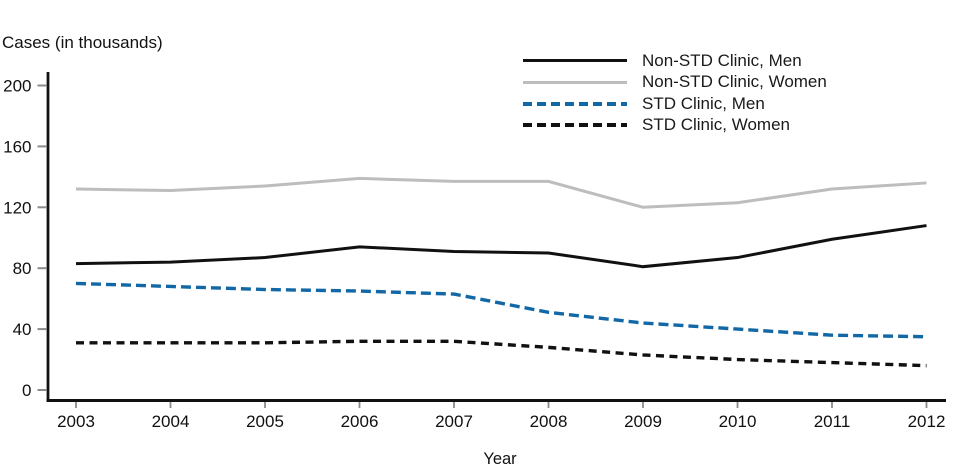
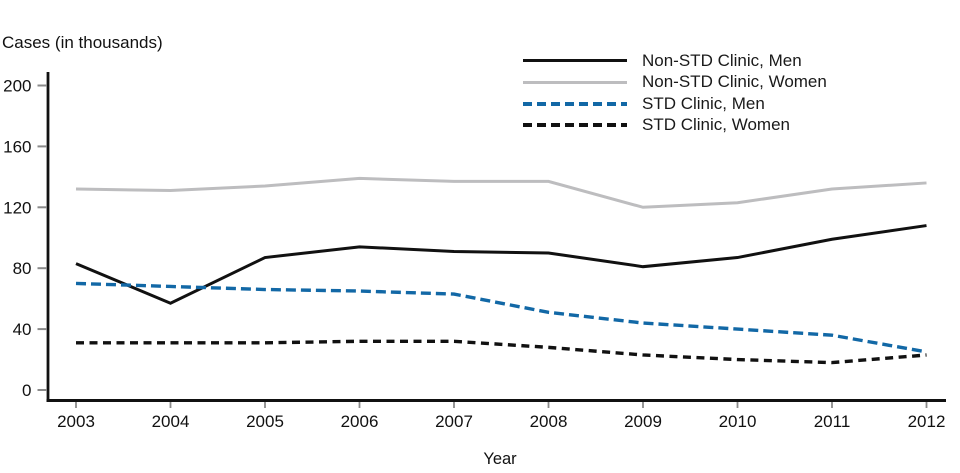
Non-STD Clinic, Men/2004: 84 -> 57
STD Clinic, Men/2012: 35 -> 25
STD Clinic, Women/2012: 16 -> 23
